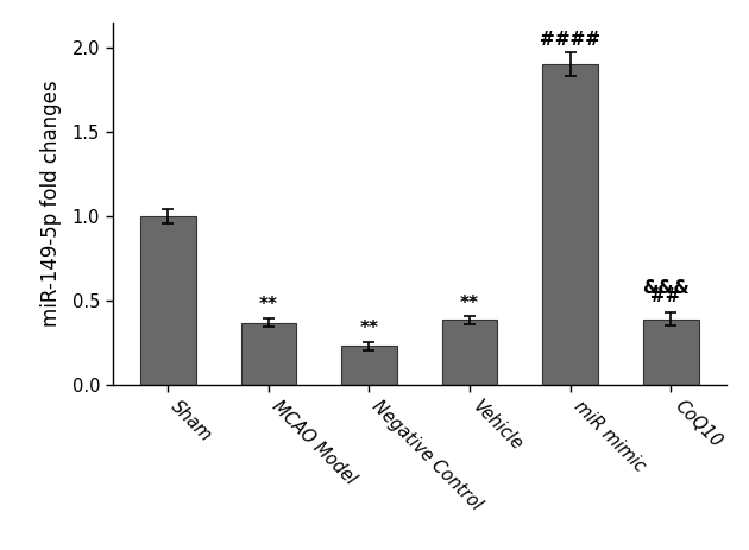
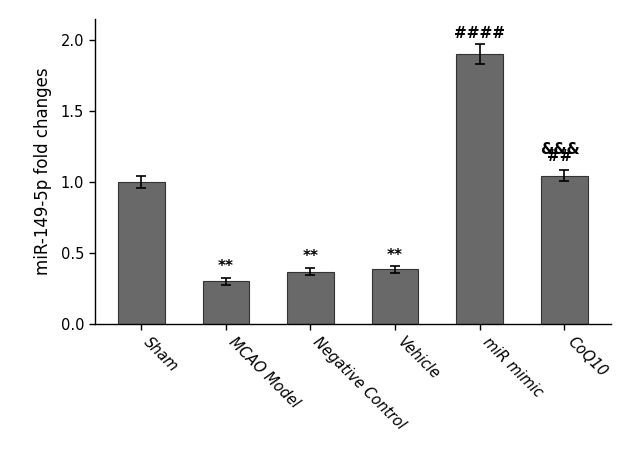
MCAO Model: 0.37 -> 0.30
Negative Control: 0.23 -> 0.37
CoQ10: 0.39 -> 1.04
